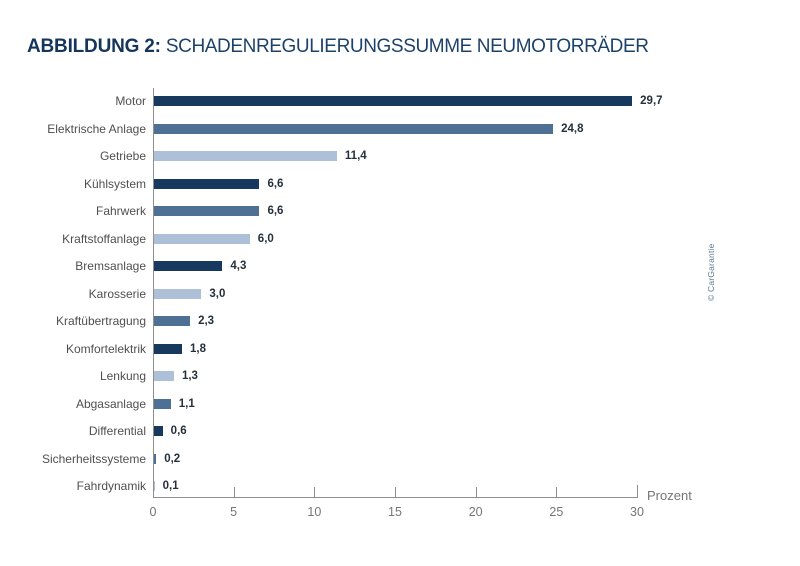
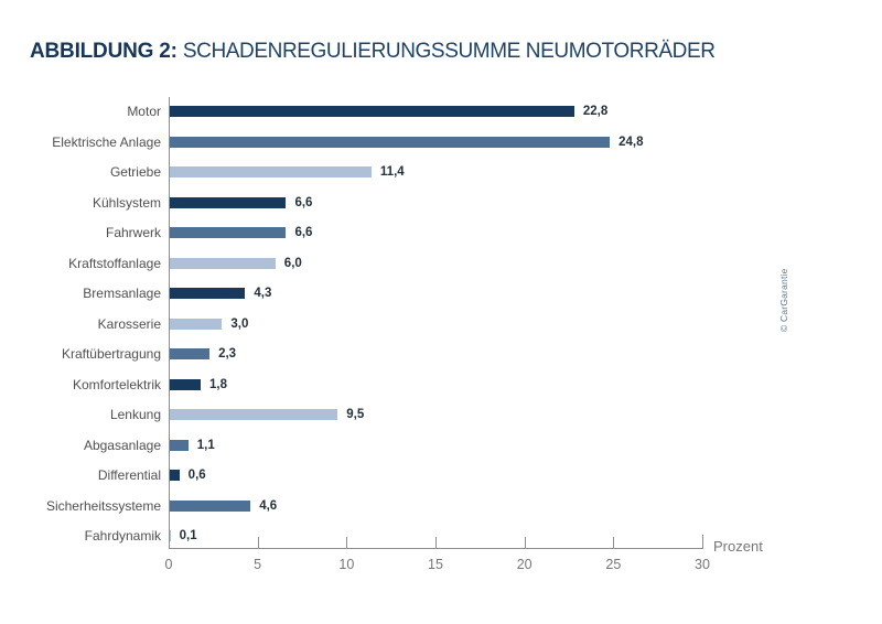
Motor: 29,7 -> 22,8
Lenkung: 1,3 -> 9,5
Sicherheitssysteme: 0,2 -> 4,6
